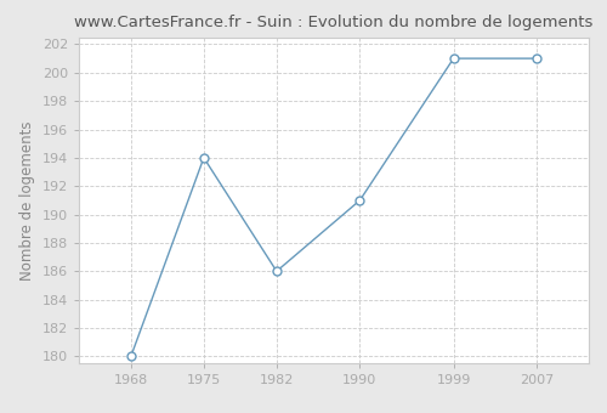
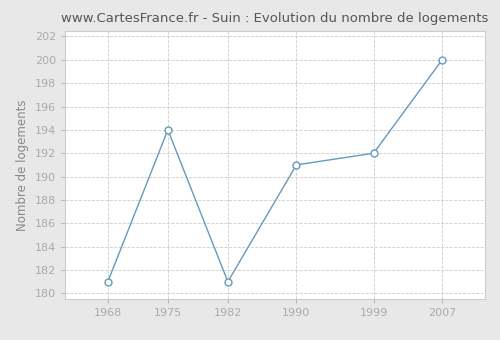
1968: 180 -> 181
1982: 186 -> 181
1999: 201 -> 192
2007: 201 -> 200
